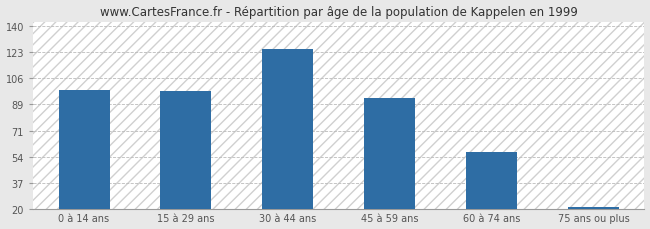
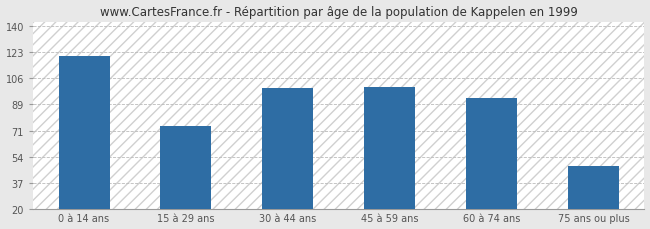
0 à 14 ans: 98 -> 120
15 à 29 ans: 97 -> 74
30 à 44 ans: 125 -> 99
45 à 59 ans: 93 -> 100
60 à 74 ans: 57 -> 93
75 ans ou plus: 21 -> 48
